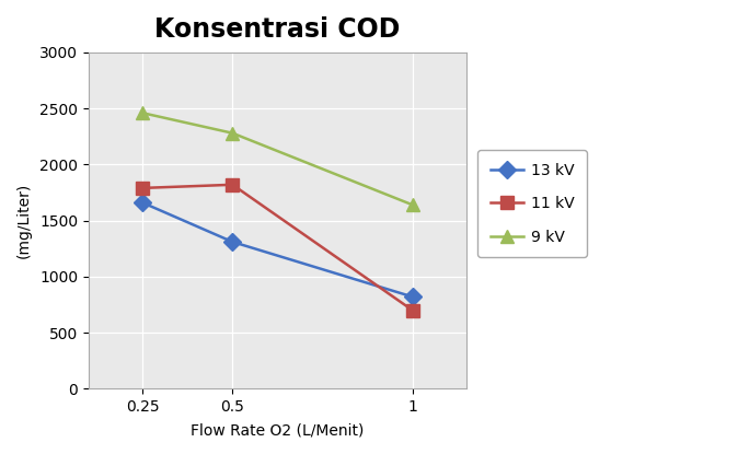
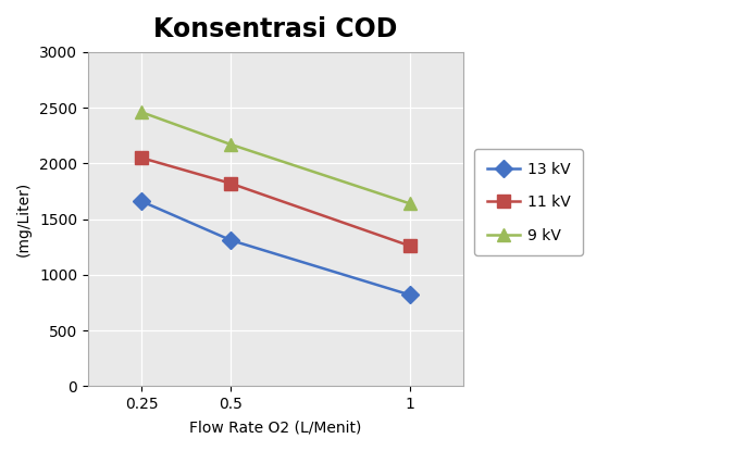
11 kV/0.25: 1790 -> 2050
9 kV/0.5: 2280 -> 2170
11 kV/1: 700 -> 1260
